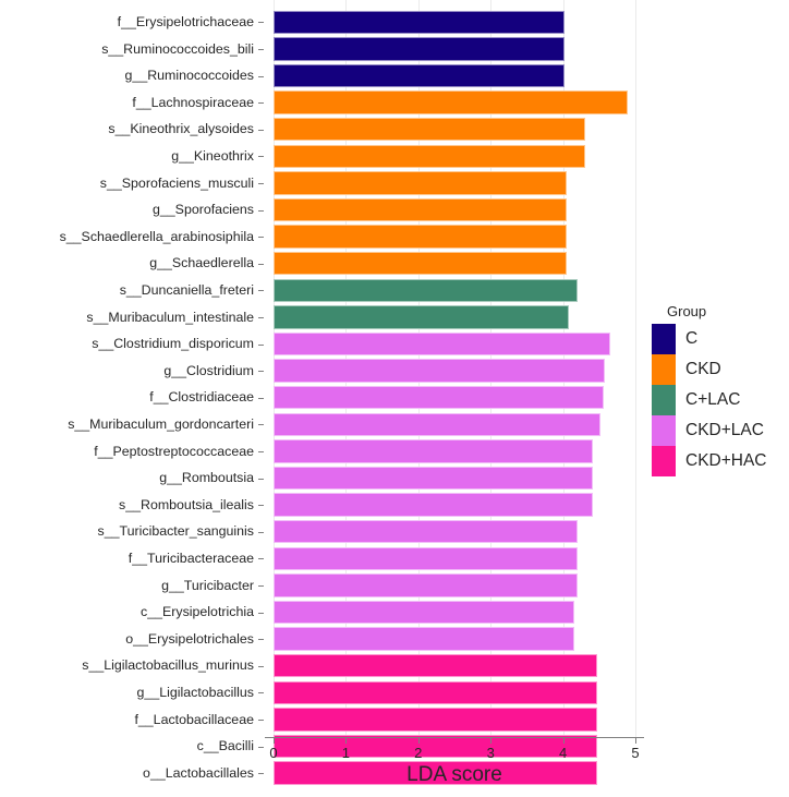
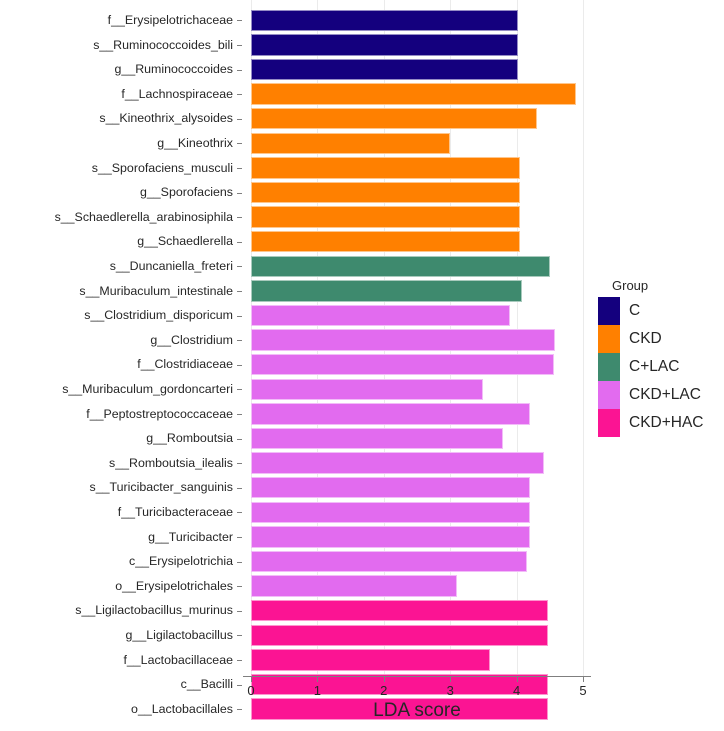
g__Kineothrix: 4.3 -> 3.0
s__Duncaniella_freteri: 4.2 -> 4.5
s__Clostridium_disporicum: 4.7 -> 3.9
s__Muribaculum_gordoncarteri: 4.5 -> 3.5
f__Peptostreptococcaceae: 4.4 -> 4.2
g__Romboutsia: 4.4 -> 3.8
o__Erysipelotrichales: 4.2 -> 3.1
f__Lactobacillaceae: 4.5 -> 3.6
